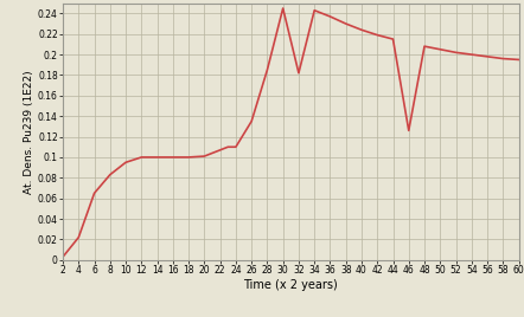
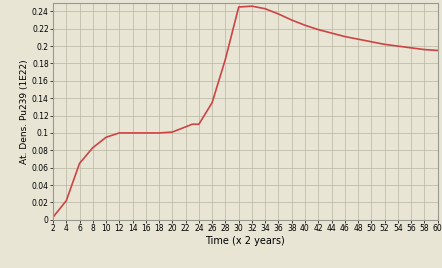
32: 0.182 -> 0.246
46: 0.126 -> 0.211
